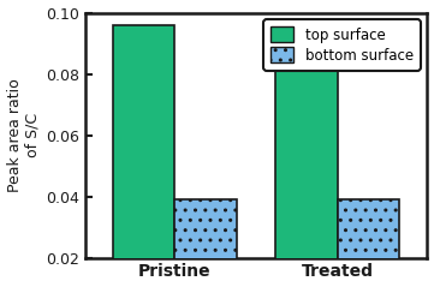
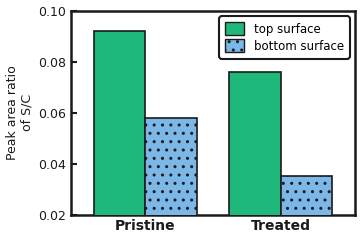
top surface/Pristine: 0.096 -> 0.092
bottom surface/Pristine: 0.039 -> 0.058
top surface/Treated: 0.082 -> 0.076
bottom surface/Treated: 0.039 -> 0.035
